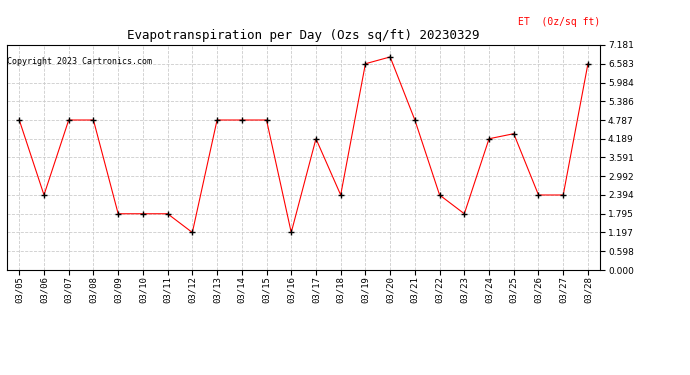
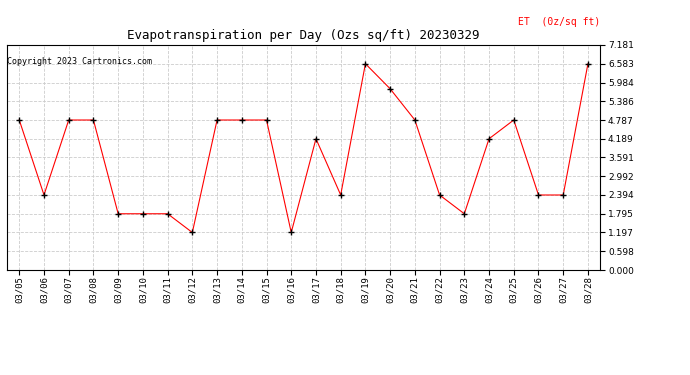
03/20: 6.80 -> 5.78
03/25: 4.35 -> 4.79
